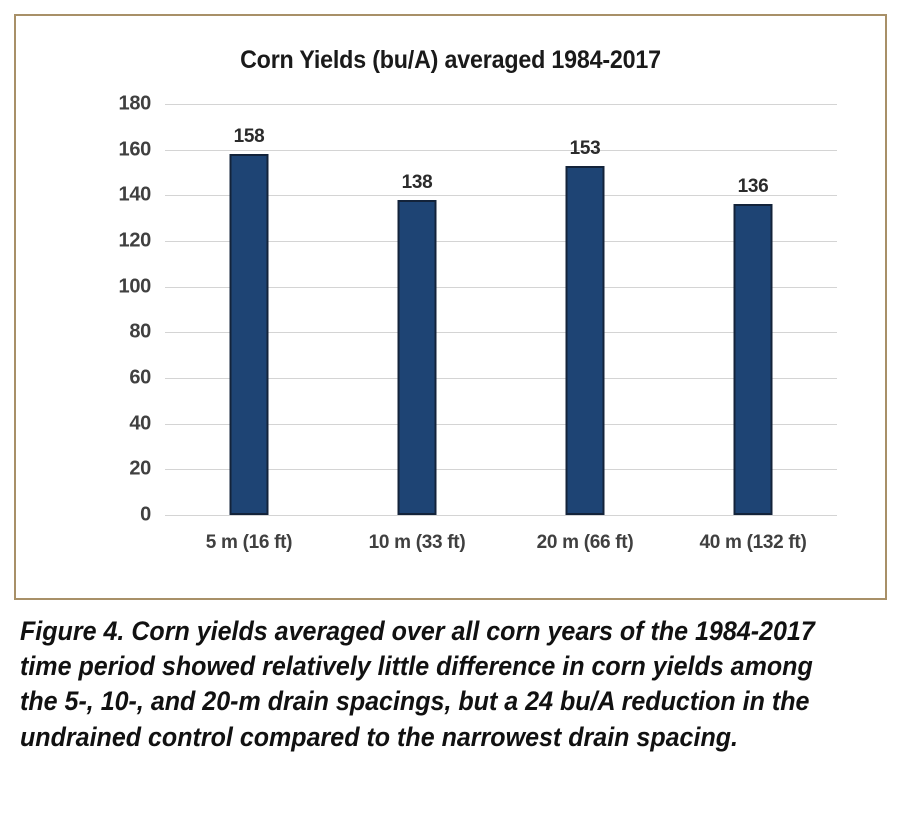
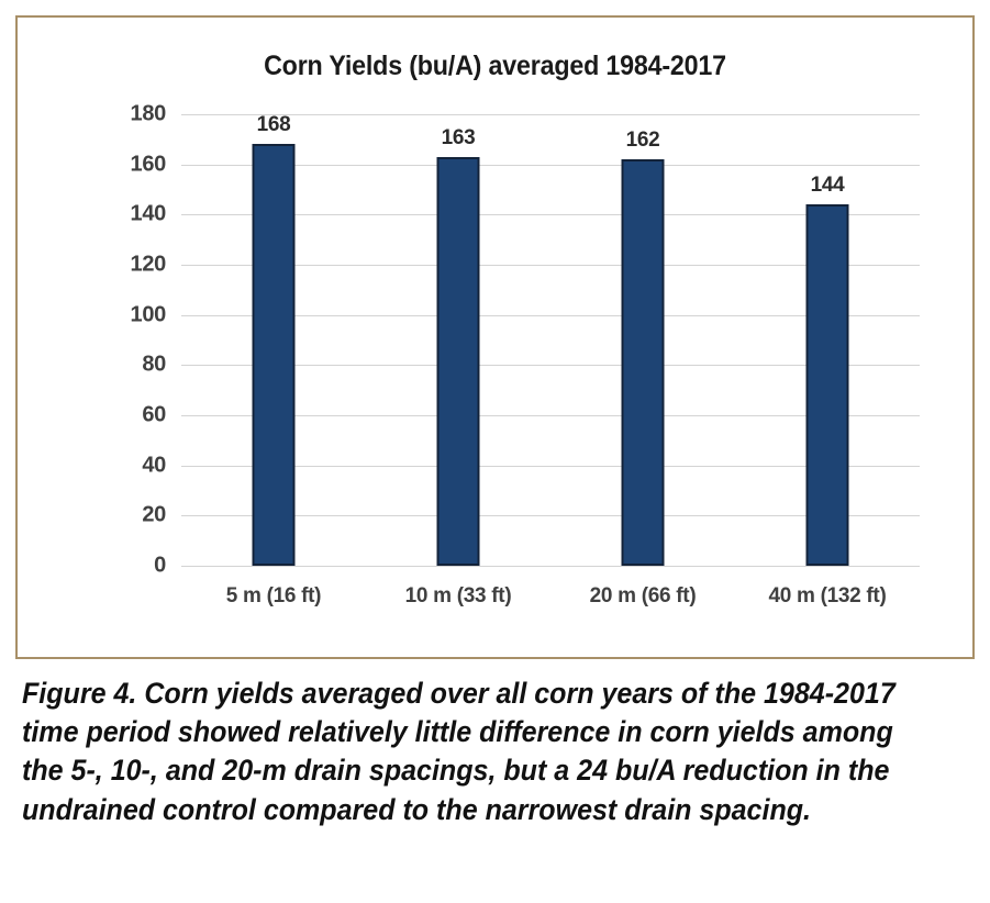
5 m (16 ft): 158 -> 168
10 m (33 ft): 138 -> 163
20 m (66 ft): 153 -> 162
40 m (132 ft): 136 -> 144
